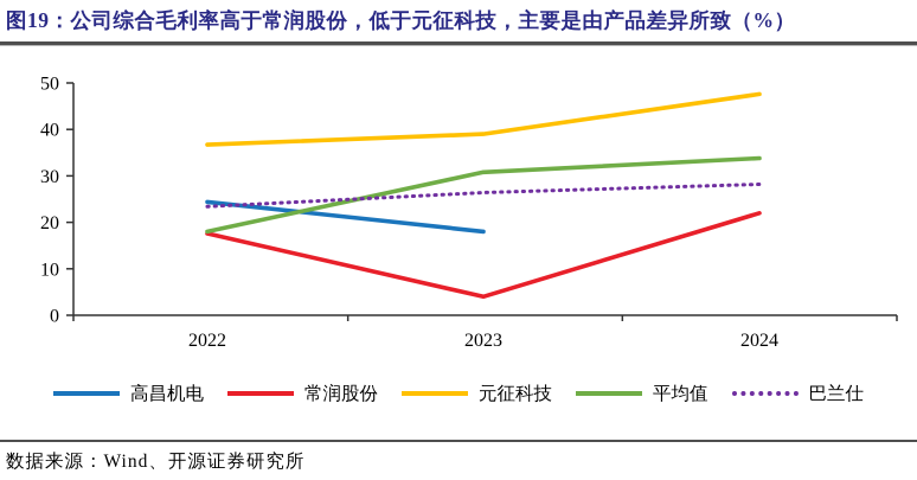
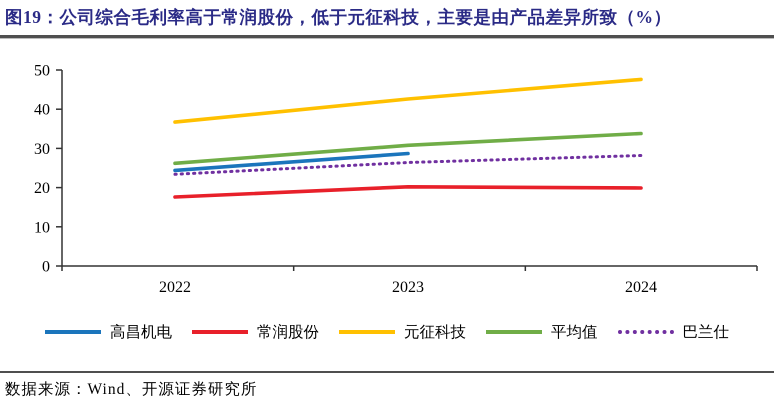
平均值/2022: 18 -> 26
高昌机电/2023: 18 -> 29
常润股份/2023: 4 -> 20
元征科技/2023: 39 -> 43
常润股份/2024: 22 -> 20
